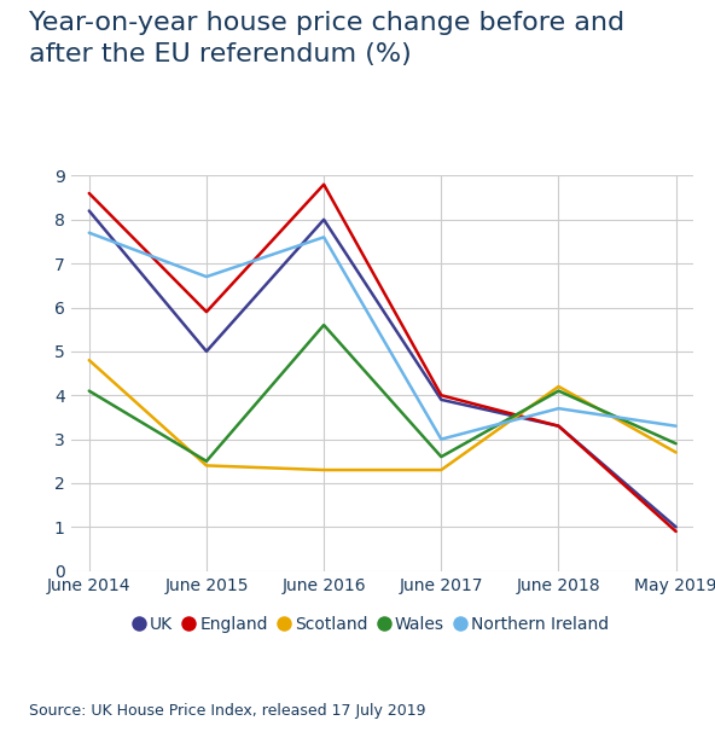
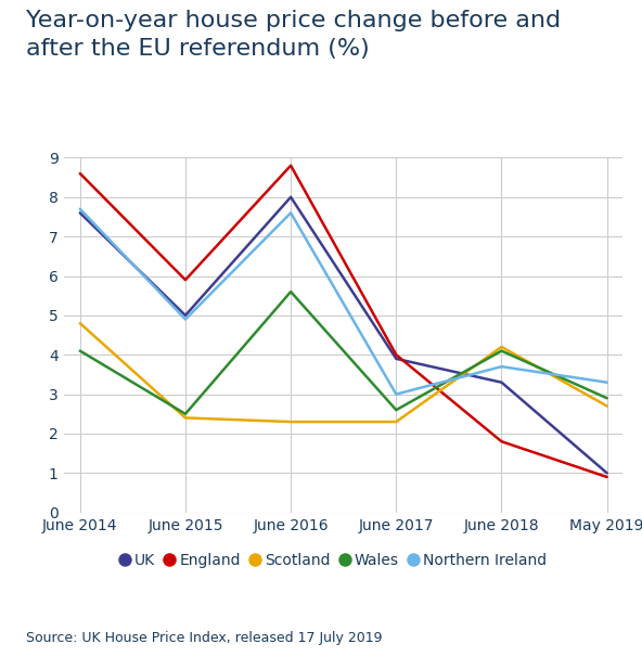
UK/June 2014: 8.2 -> 7.6
Northern Ireland/June 2015: 6.7 -> 4.9
England/June 2018: 3.3 -> 1.8
